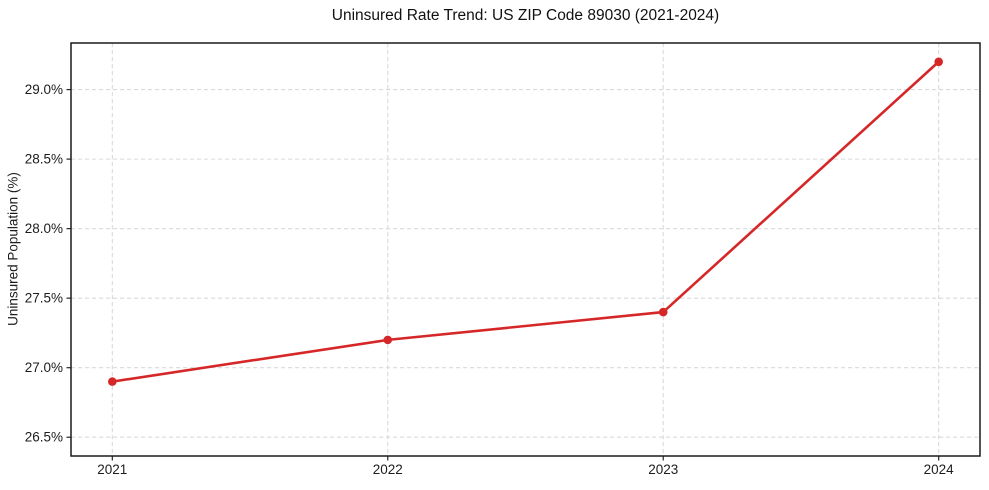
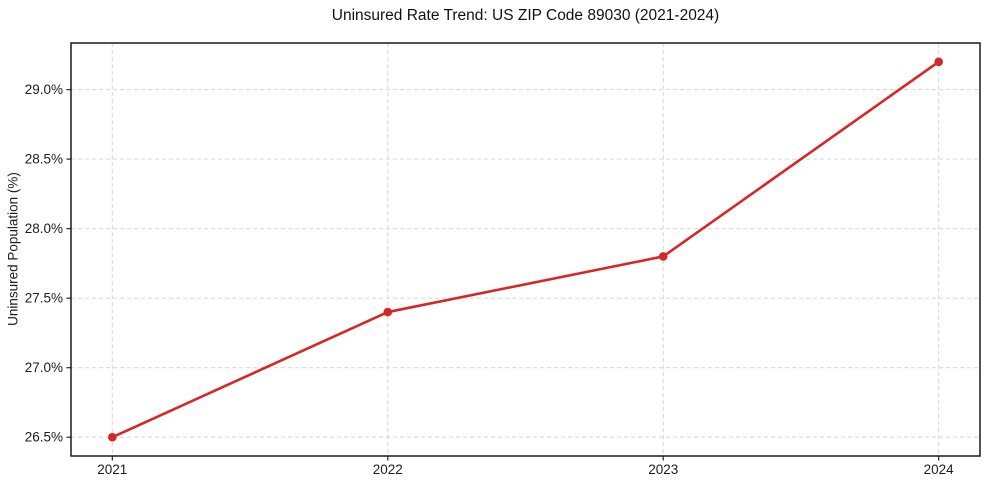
2021: 26.9% -> 26.5%
2022: 27.2% -> 27.4%
2023: 27.4% -> 27.8%
